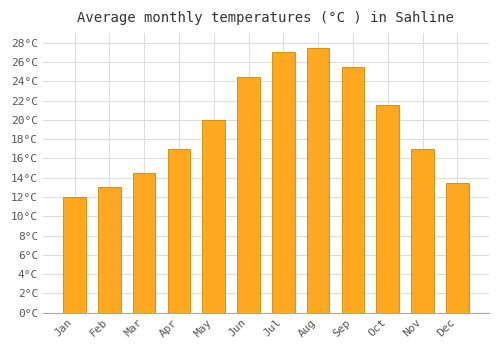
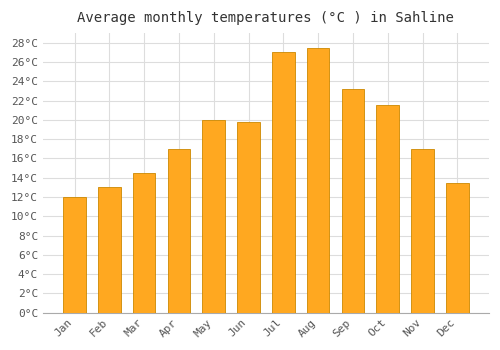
Jun: 24.5°C -> 19.8°C
Sep: 25.5°C -> 23.2°C
